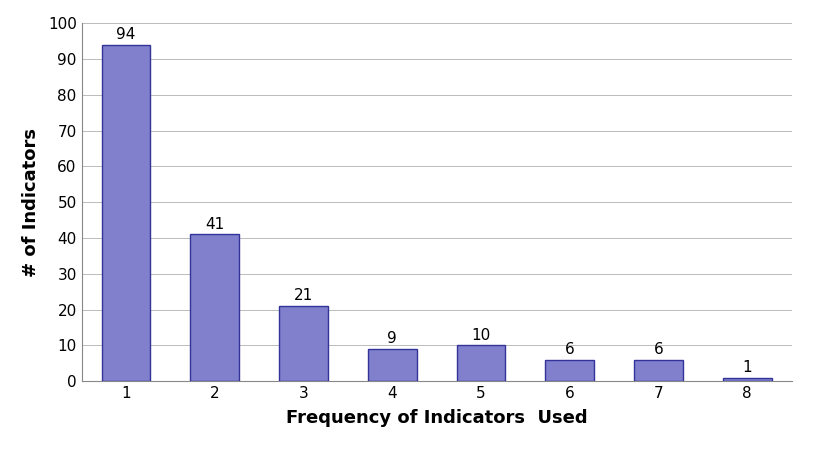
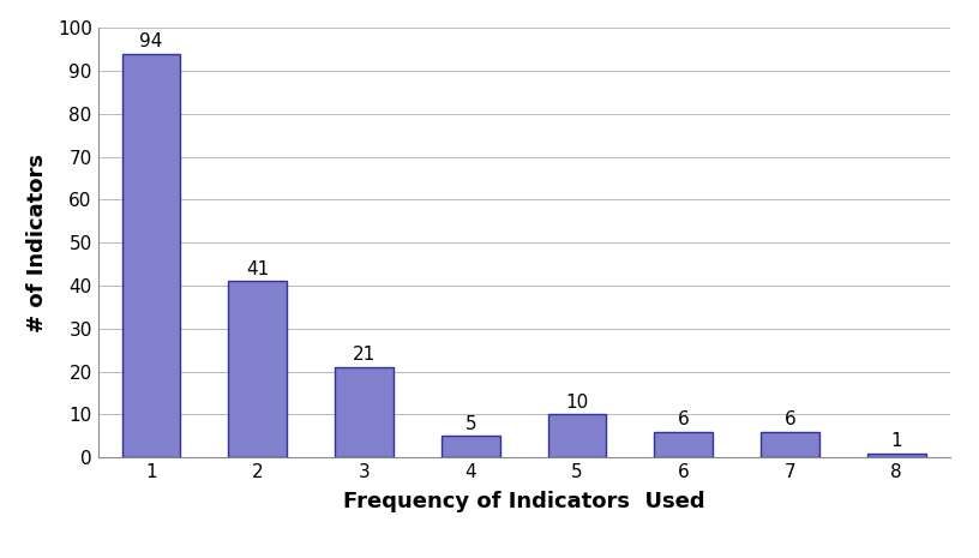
4: 9 -> 5
